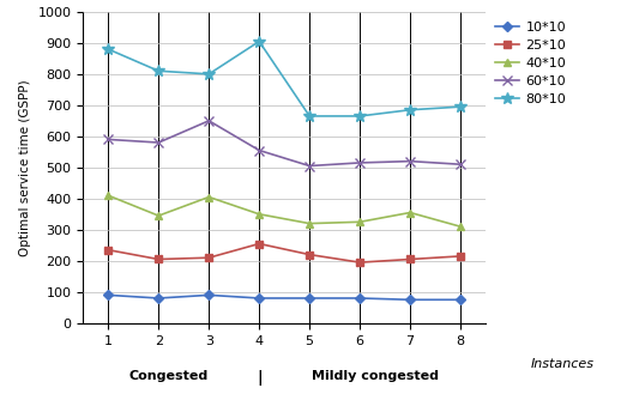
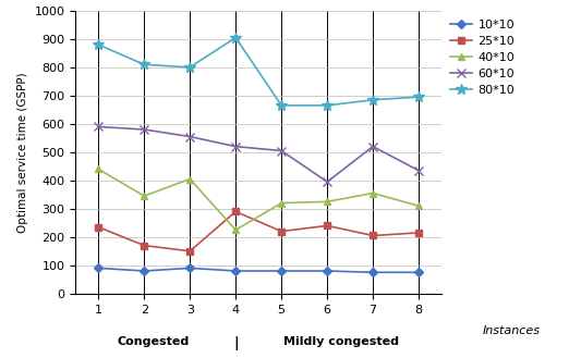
40*10/1: 410 -> 440
25*10/2: 205 -> 170
25*10/3: 210 -> 150
60*10/3: 650 -> 555
25*10/4: 255 -> 290
40*10/4: 350 -> 225
60*10/4: 555 -> 520
25*10/6: 195 -> 240
60*10/6: 515 -> 395
60*10/8: 510 -> 435
